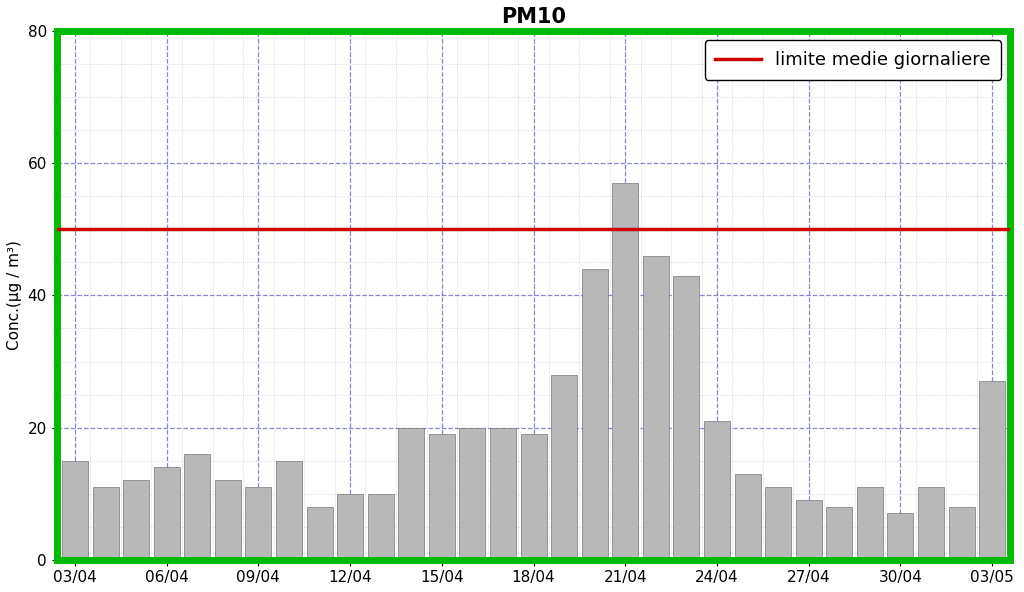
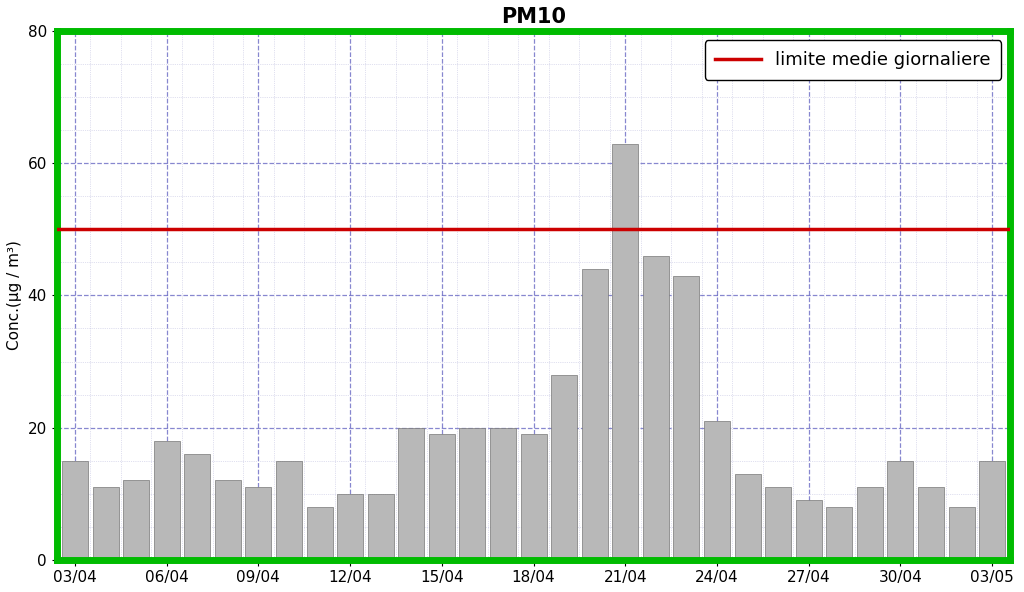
06/04: 14 -> 18
21/04: 57 -> 63
30/04: 7 -> 15
03/05: 27 -> 15
